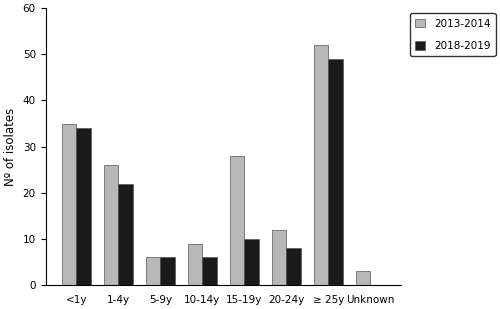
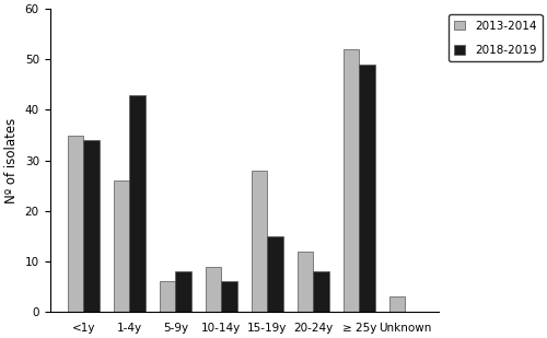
2018-2019/1-4y: 22 -> 43
2018-2019/5-9y: 6 -> 8
2018-2019/15-19y: 10 -> 15
